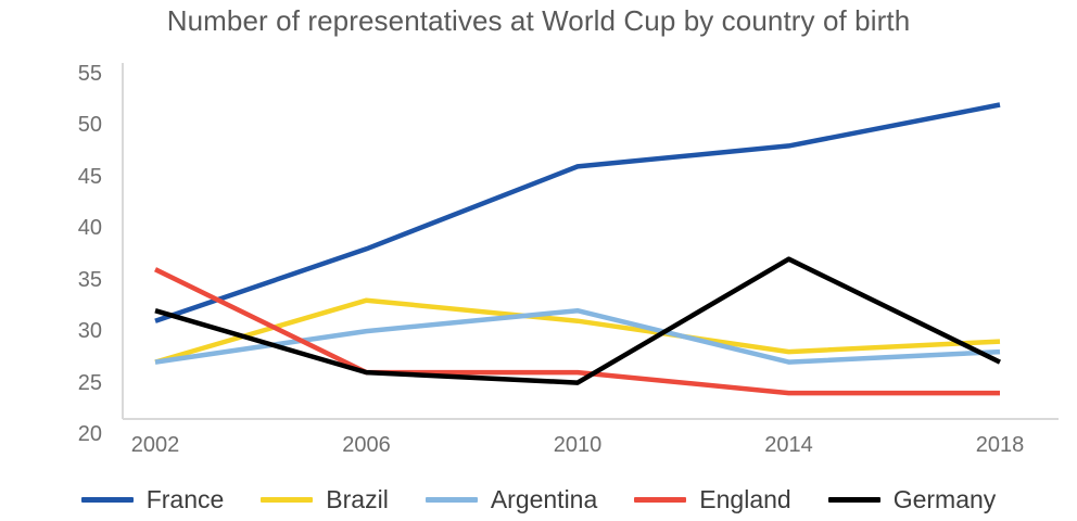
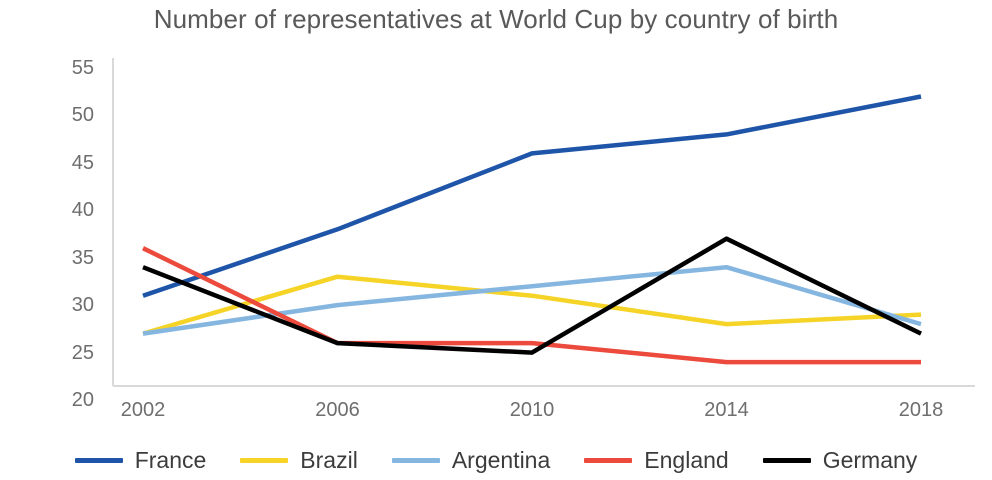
Germany/2002: 32 -> 34
Argentina/2014: 27 -> 34
